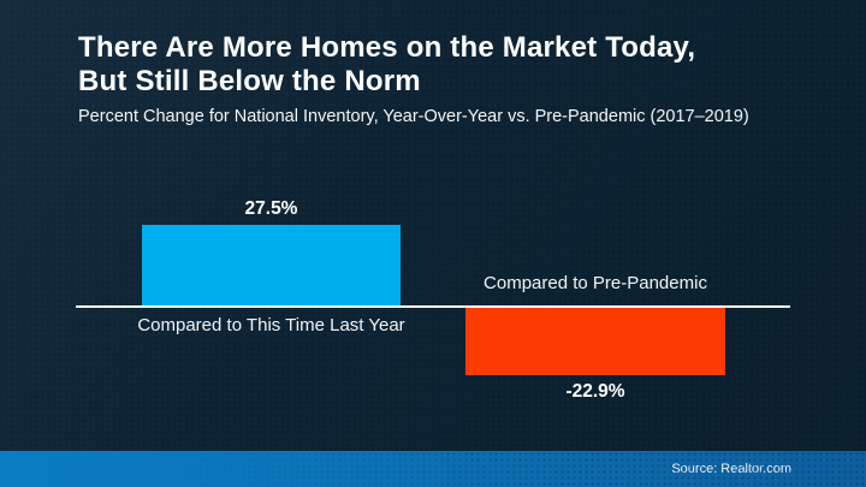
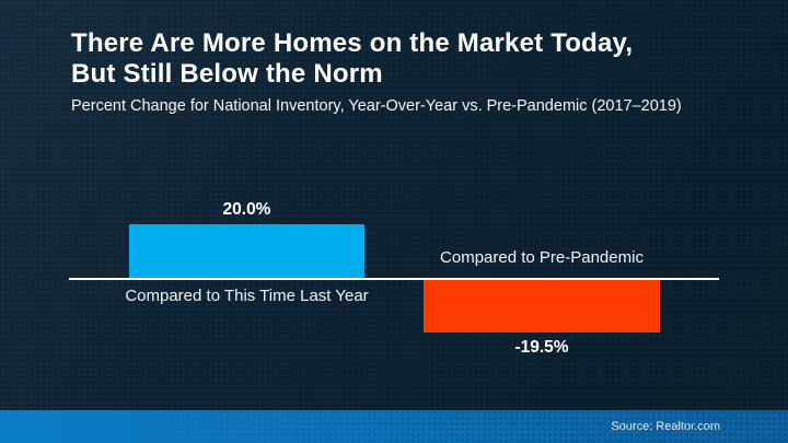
Compared to This Time Last Year: 27.5% -> 20.0%
Compared to Pre-Pandemic: -22.9% -> -19.5%
